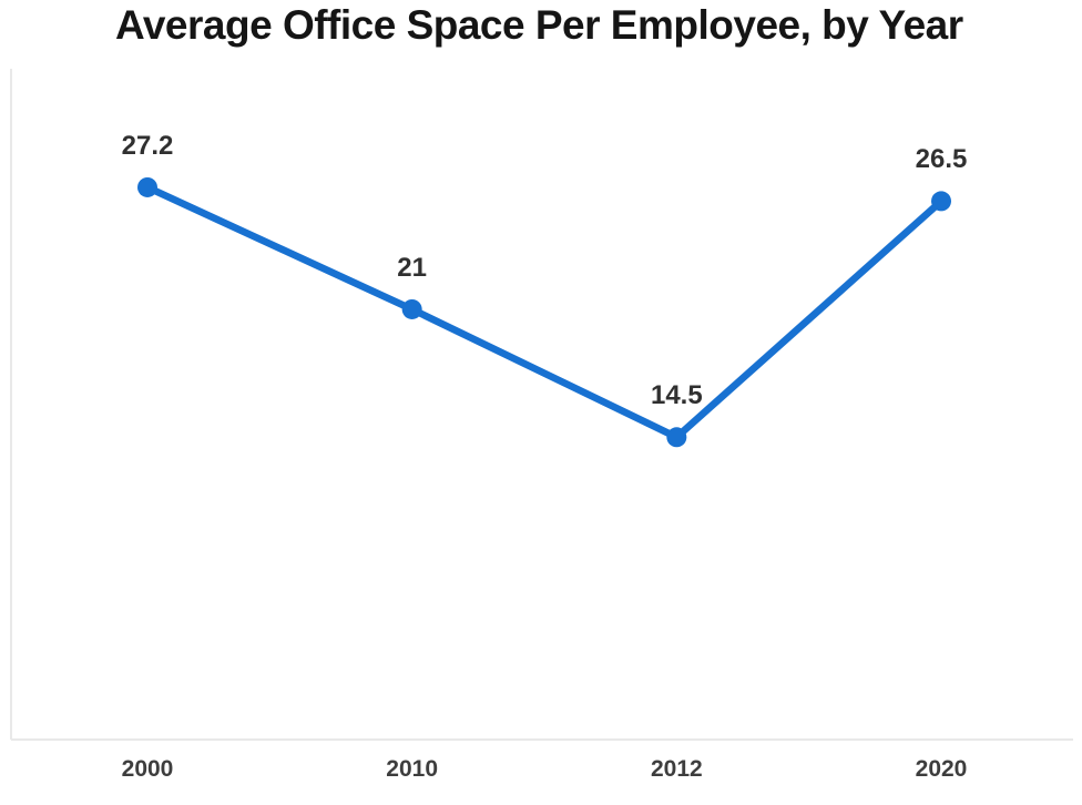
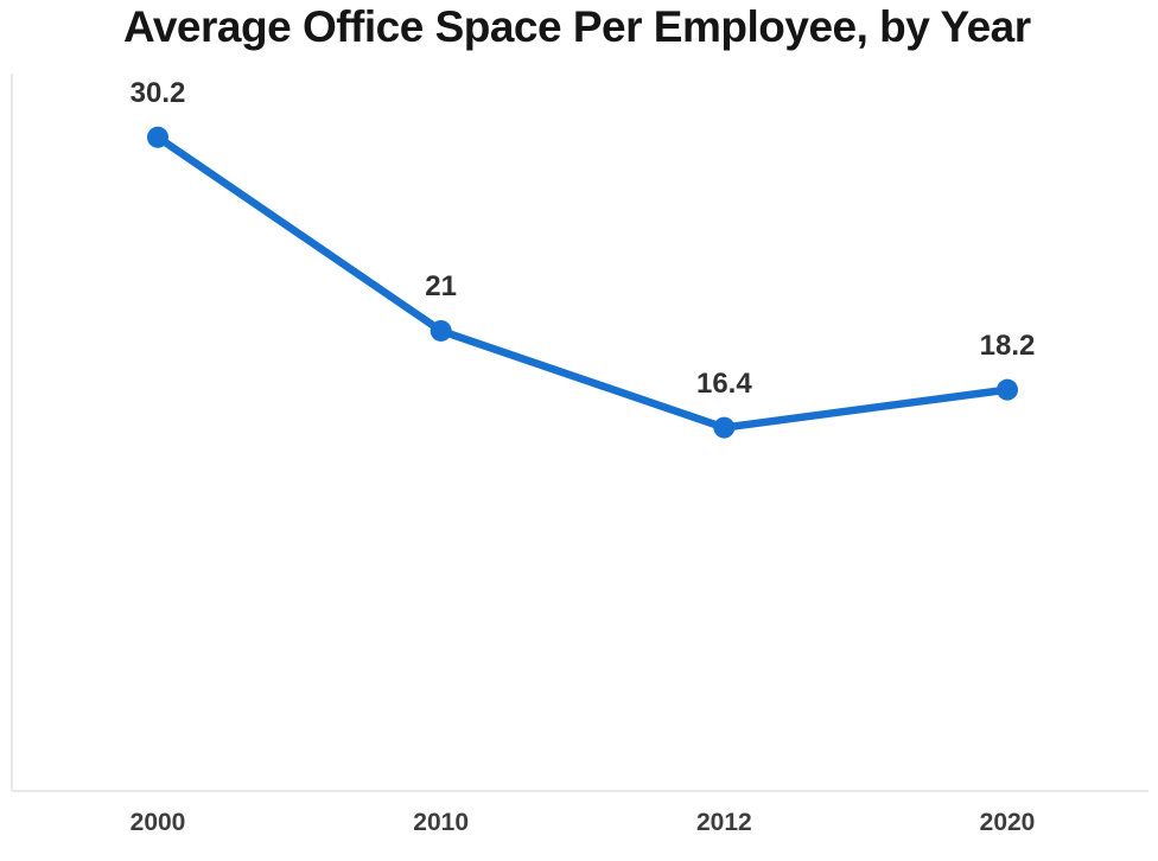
2000: 27.2 -> 30.2
2012: 14.5 -> 16.4
2020: 26.5 -> 18.2
